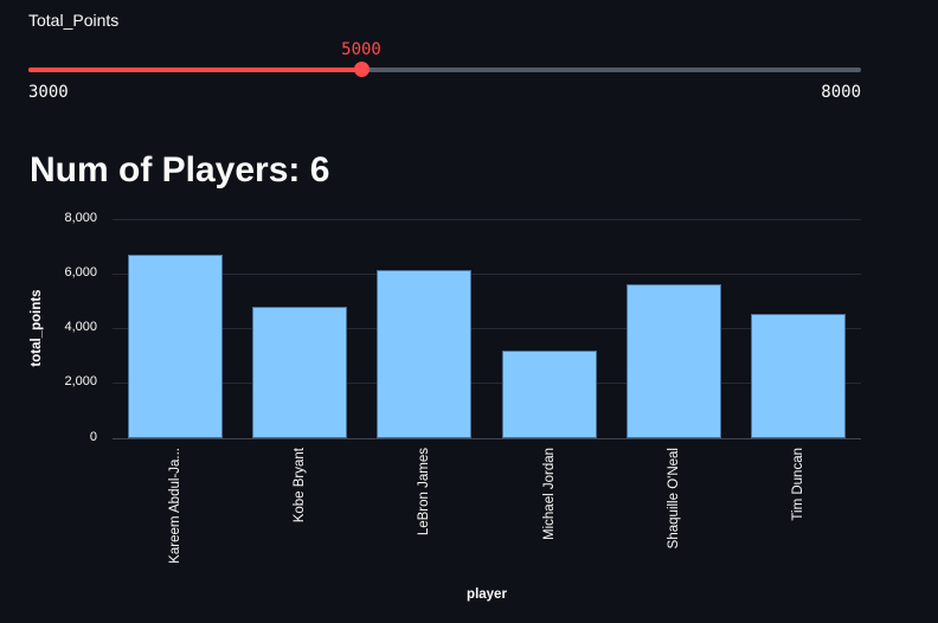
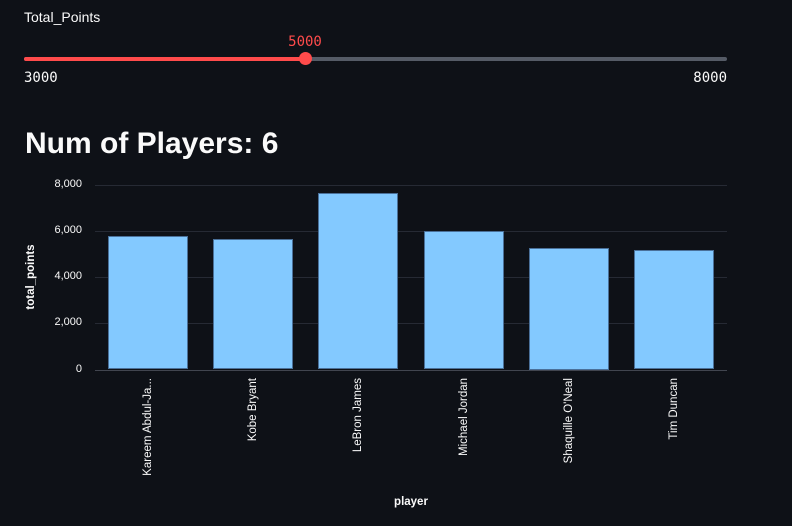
Kareem Abdul-Ja...: 6700 -> 5800
Kobe Bryant: 4800 -> 5600
LeBron James: 6100 -> 7600
Michael Jordan: 3200 -> 6000
Shaquille O'Neal: 5600 -> 5200
Tim Duncan: 4500 -> 5200
